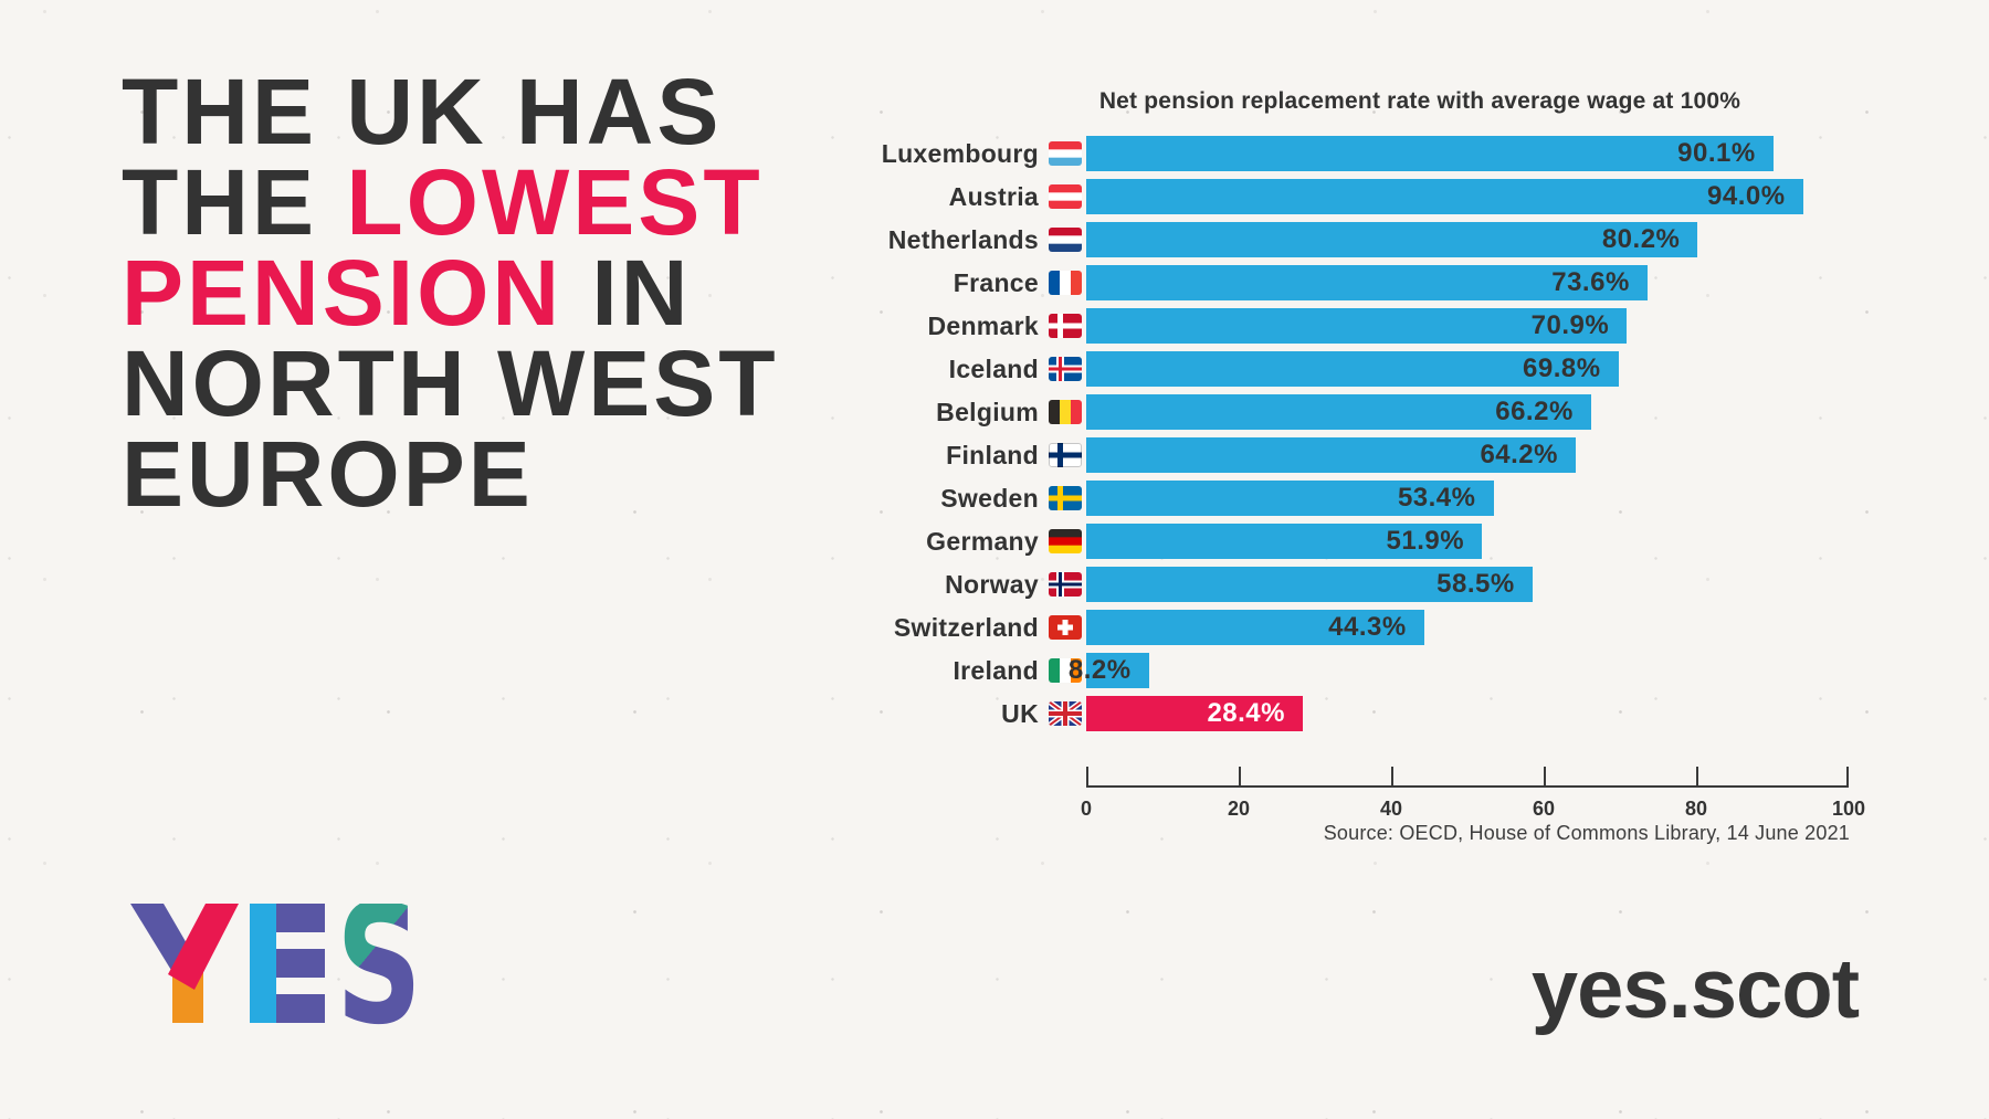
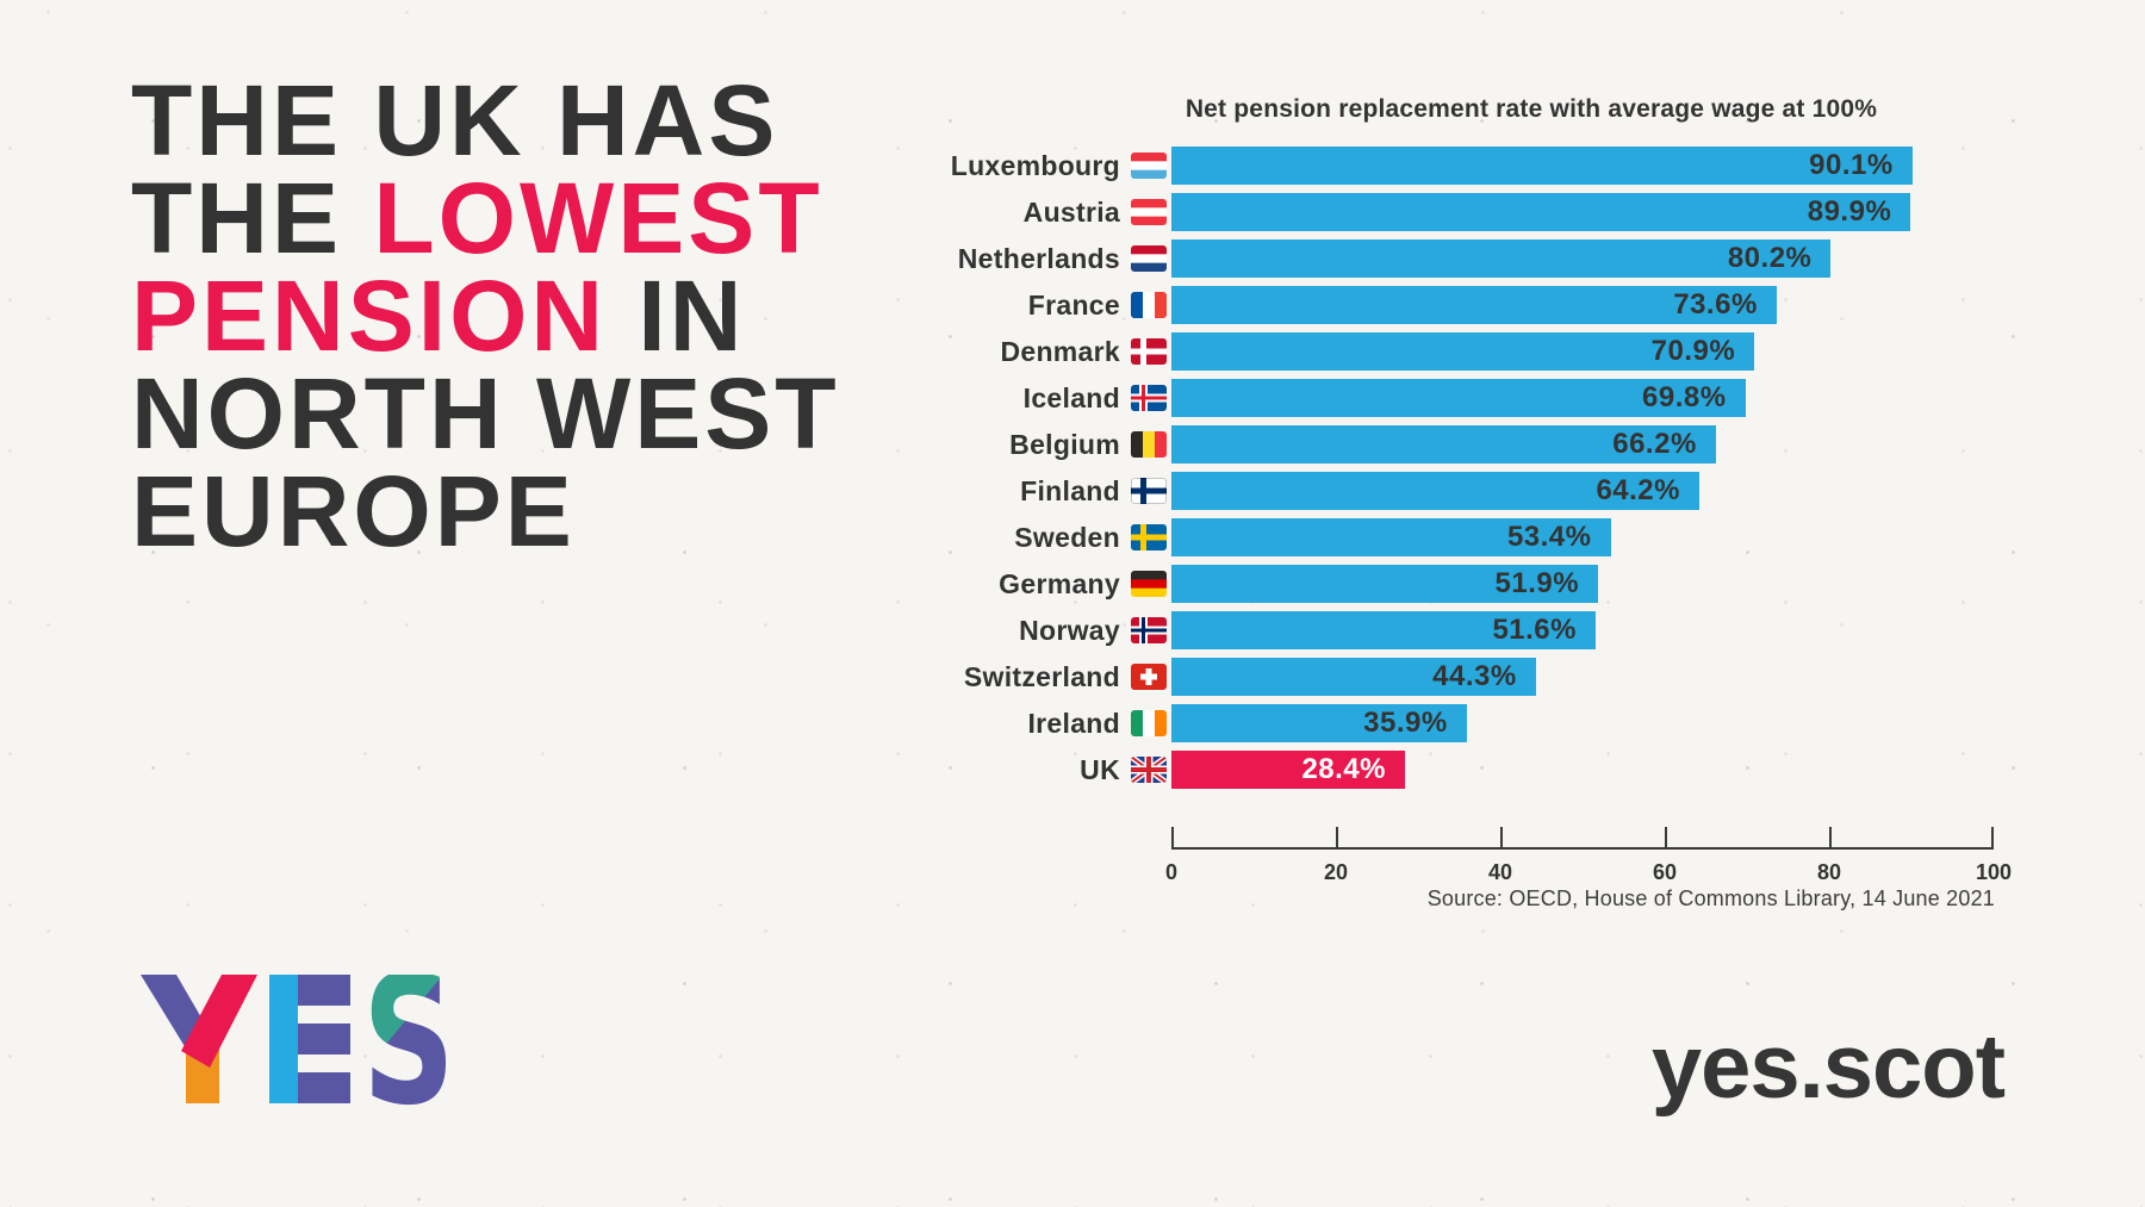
Austria: 94.0% -> 89.9%
Norway: 58.5% -> 51.6%
Ireland: 8.2% -> 35.9%
